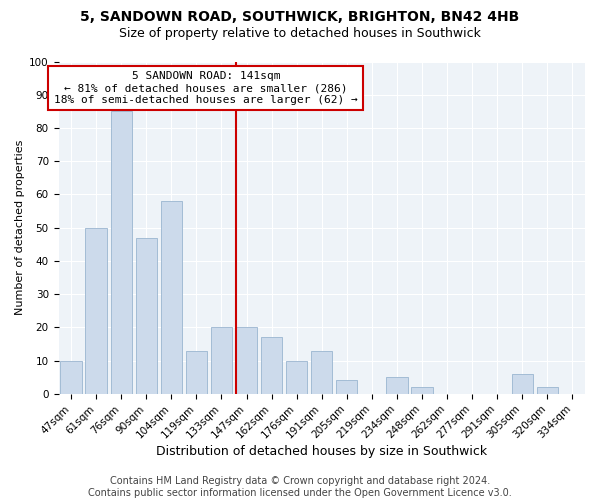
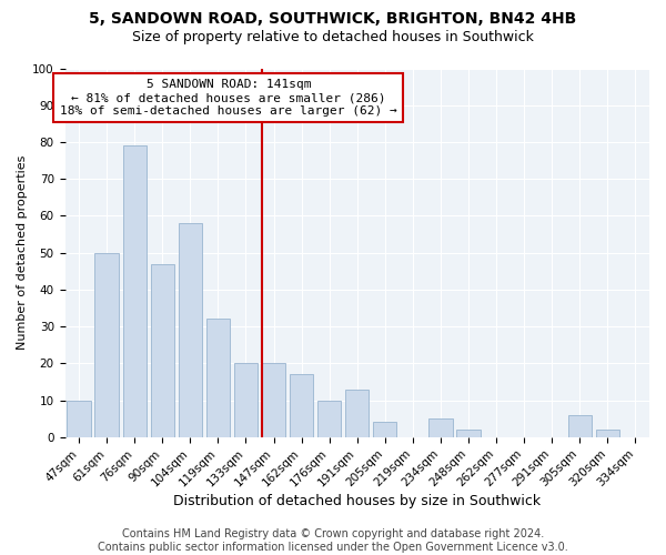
76sqm: 85 -> 79
119sqm: 13 -> 32
